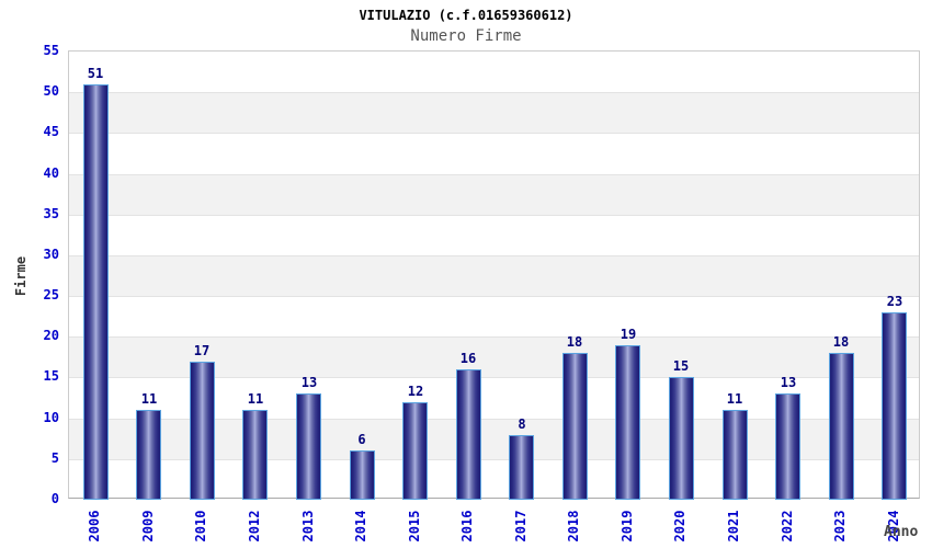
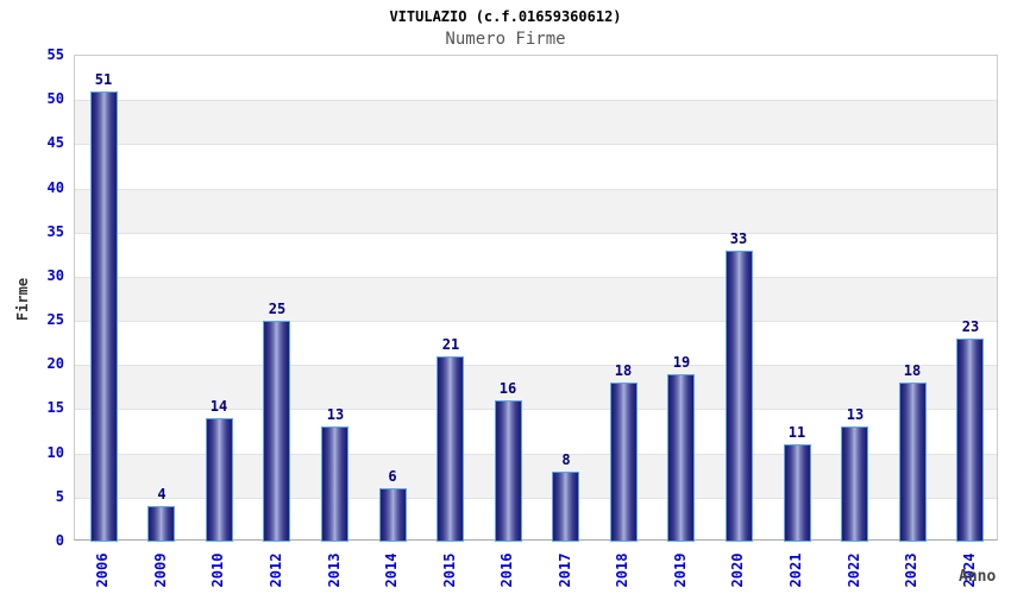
2009: 11 -> 4
2010: 17 -> 14
2012: 11 -> 25
2015: 12 -> 21
2020: 15 -> 33
